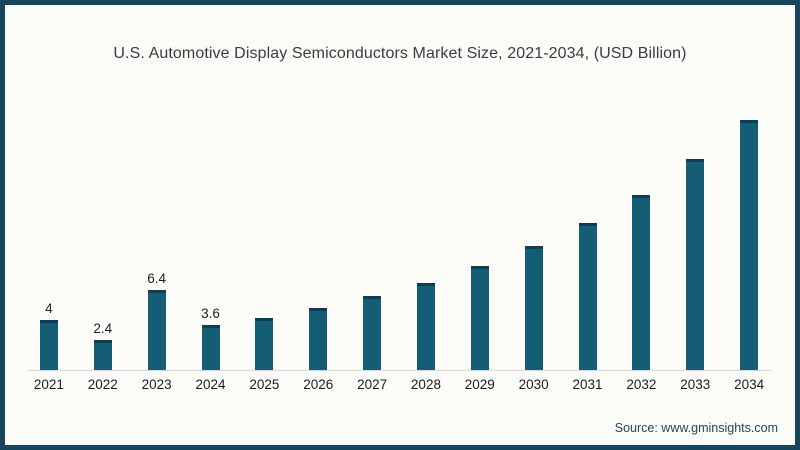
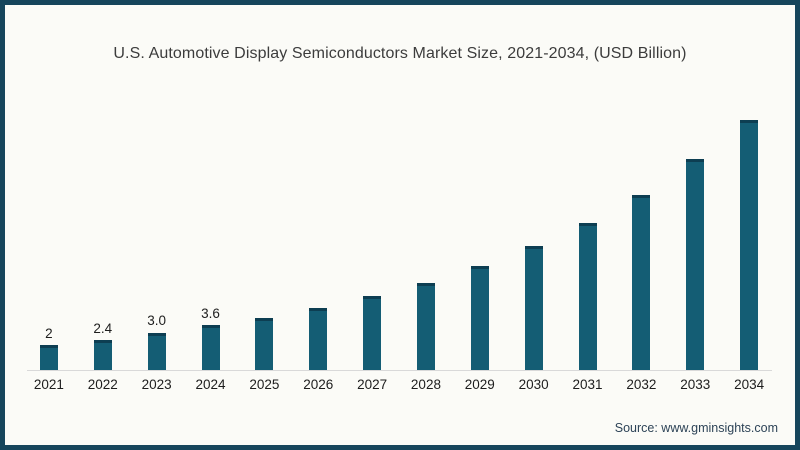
2021: 4 -> 2
2023: 6.4 -> 3.0
